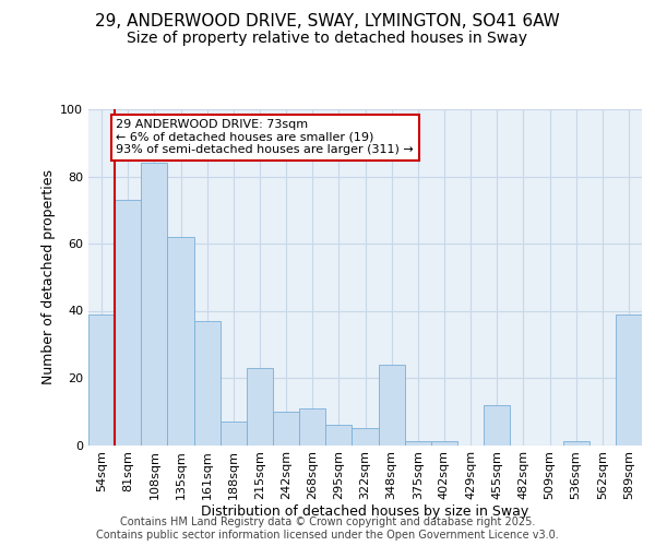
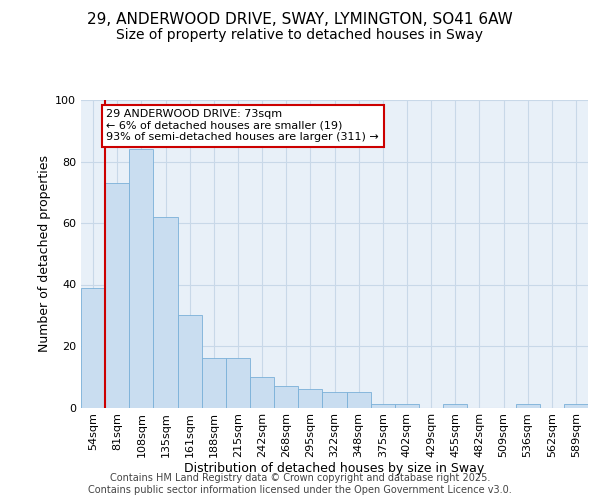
161sqm: 37 -> 30
188sqm: 7 -> 16
215sqm: 23 -> 16
268sqm: 11 -> 7
348sqm: 24 -> 5
455sqm: 12 -> 1
589sqm: 39 -> 1
